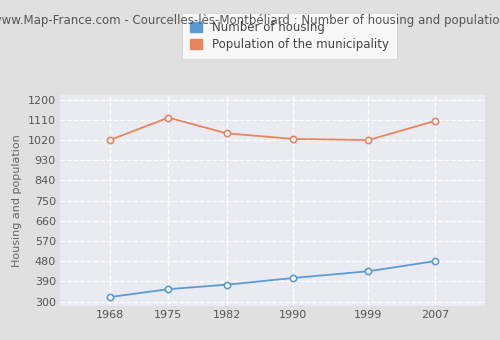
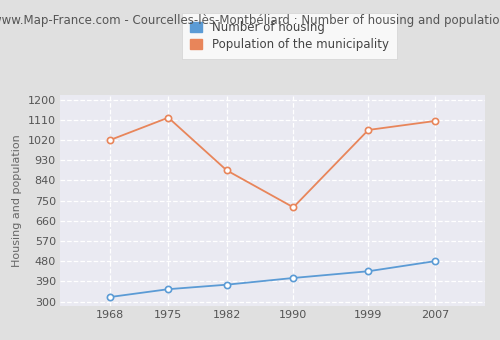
Population of the municipality/1982: 1050 -> 885
Population of the municipality/1990: 1025 -> 720
Population of the municipality/1999: 1020 -> 1065
